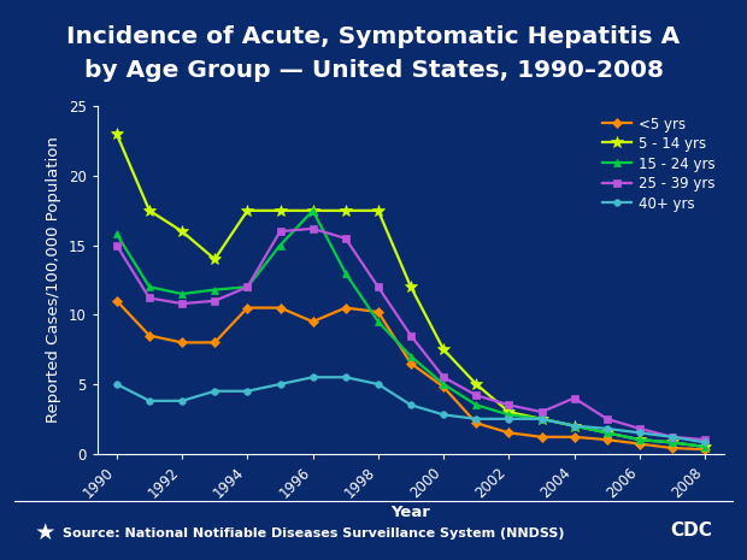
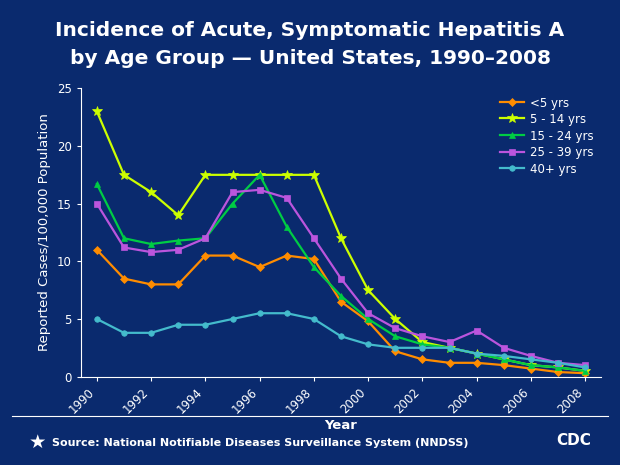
15 - 24 yrs/1990: 15.8 -> 16.7
